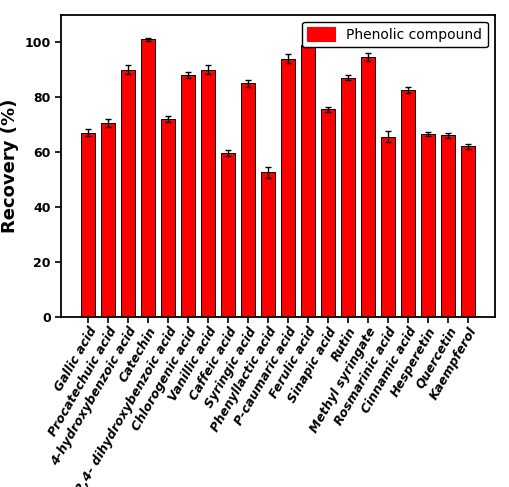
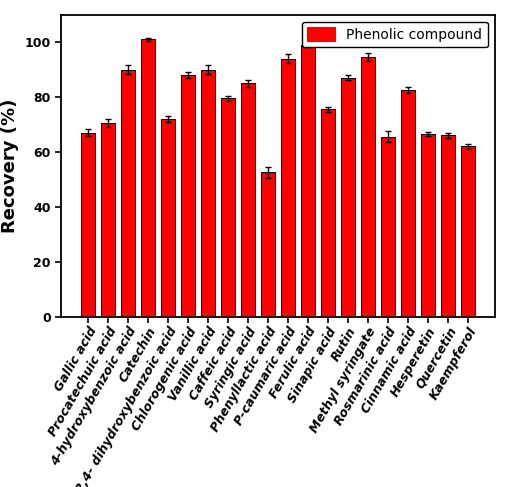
Caffeic acid: 59.5 -> 79.5
